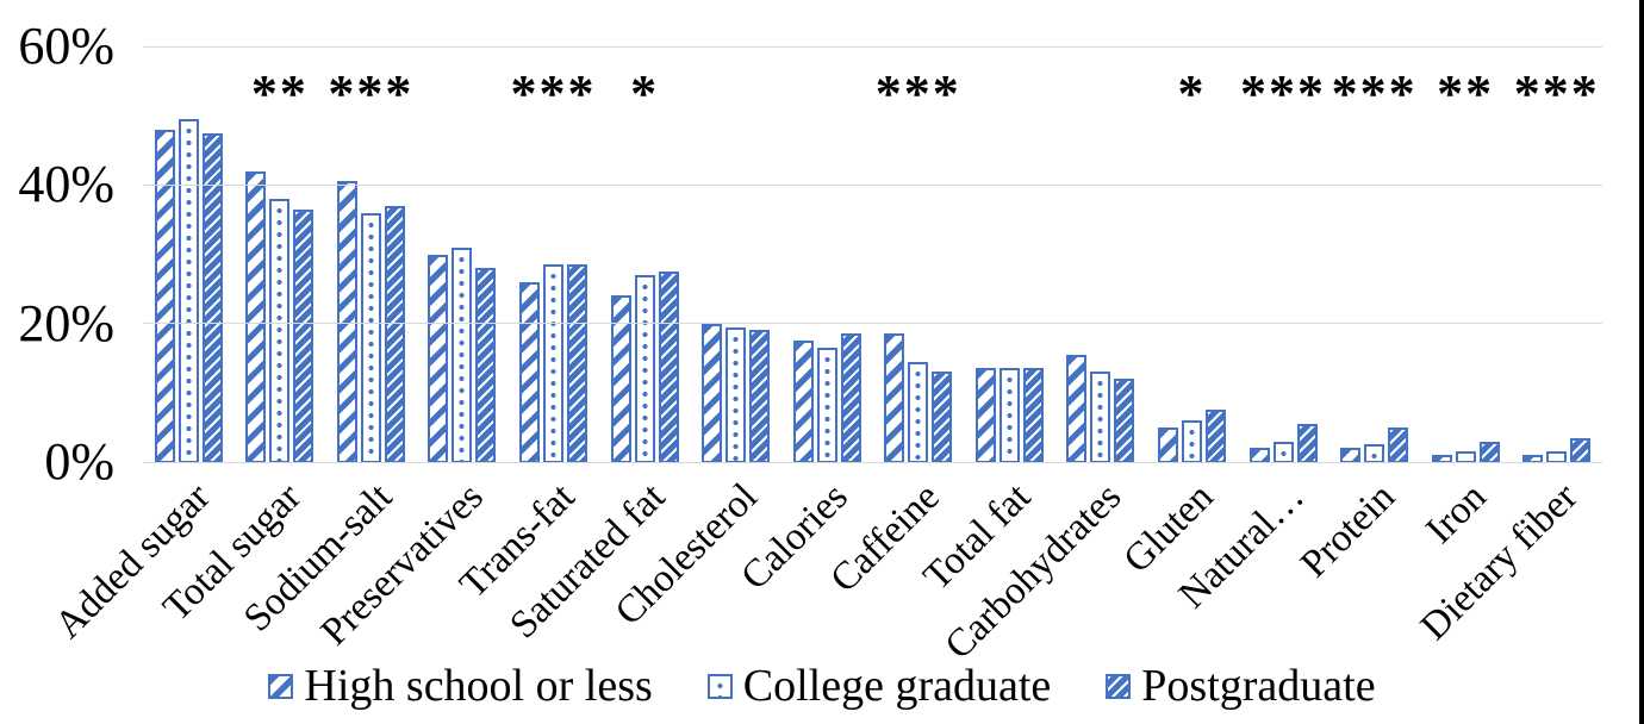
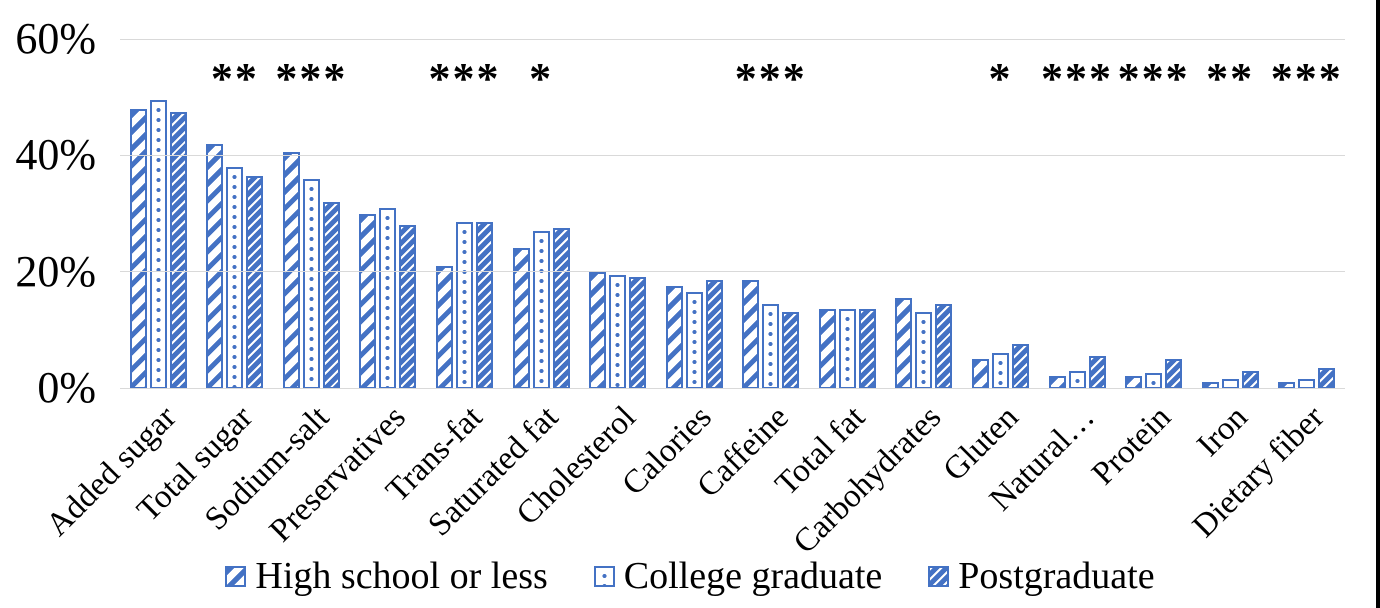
Postgraduate/Sodium-salt: 37% -> 32%
High school or less/Trans-fat: 26% -> 21%
Postgraduate/Carbohydrates: 12% -> 14%
